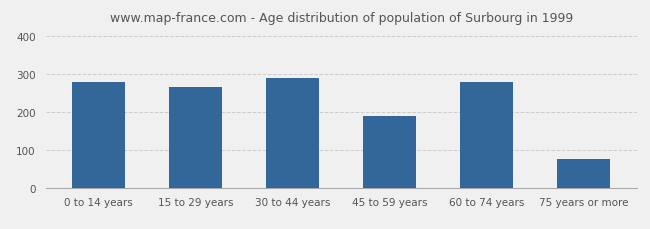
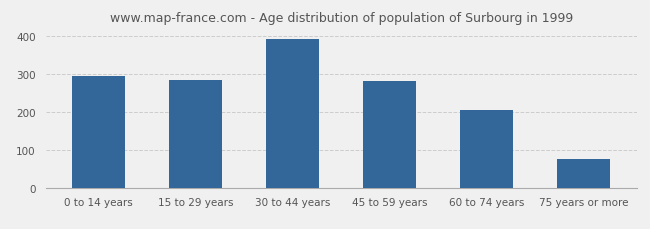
0 to 14 years: 280 -> 295
15 to 29 years: 265 -> 285
30 to 44 years: 290 -> 392
45 to 59 years: 190 -> 282
60 to 74 years: 280 -> 206
